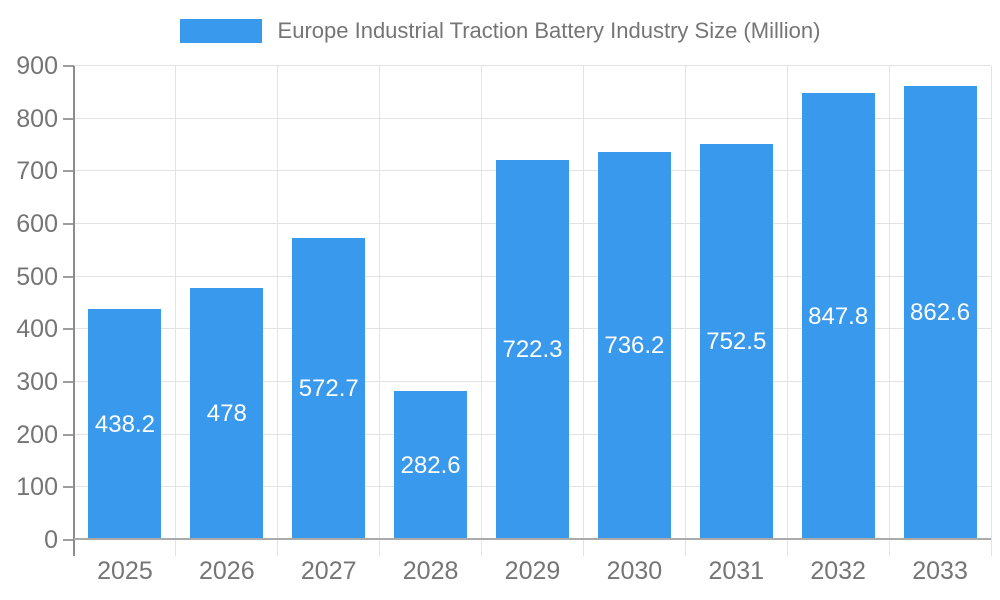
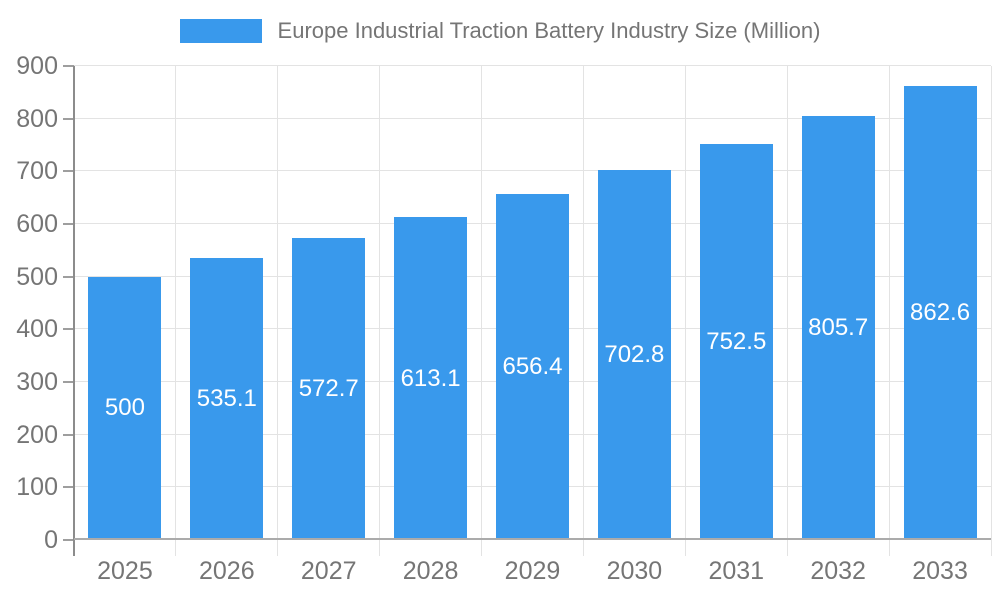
2025: 438.2 -> 500
2026: 478 -> 535.1
2028: 282.6 -> 613.1
2029: 722.3 -> 656.4
2030: 736.2 -> 702.8
2032: 847.8 -> 805.7
